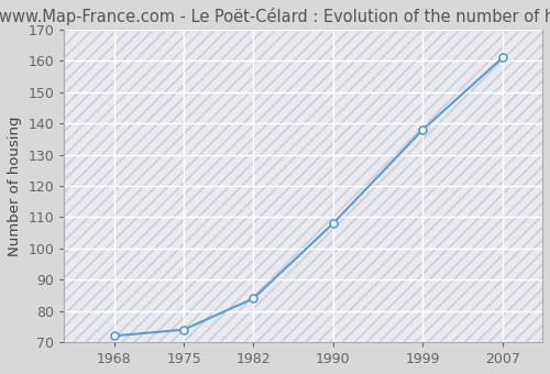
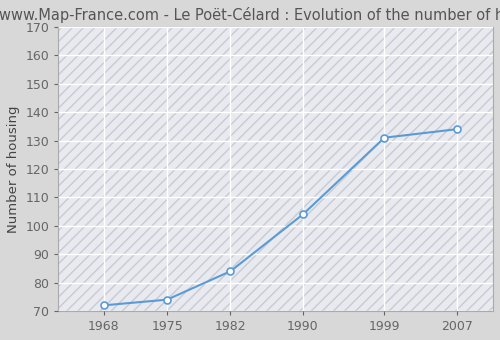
1990: 108 -> 104
1999: 138 -> 131
2007: 161 -> 134
